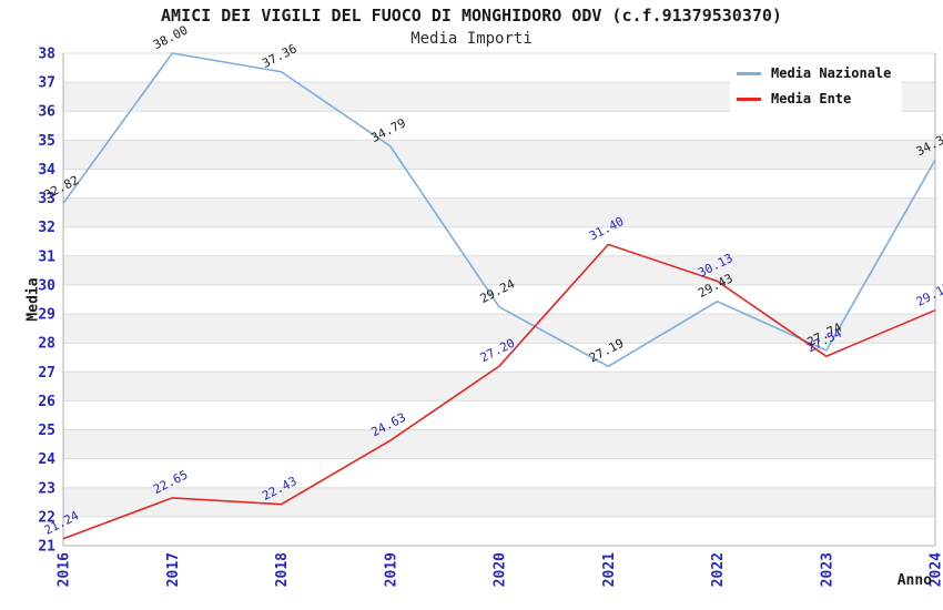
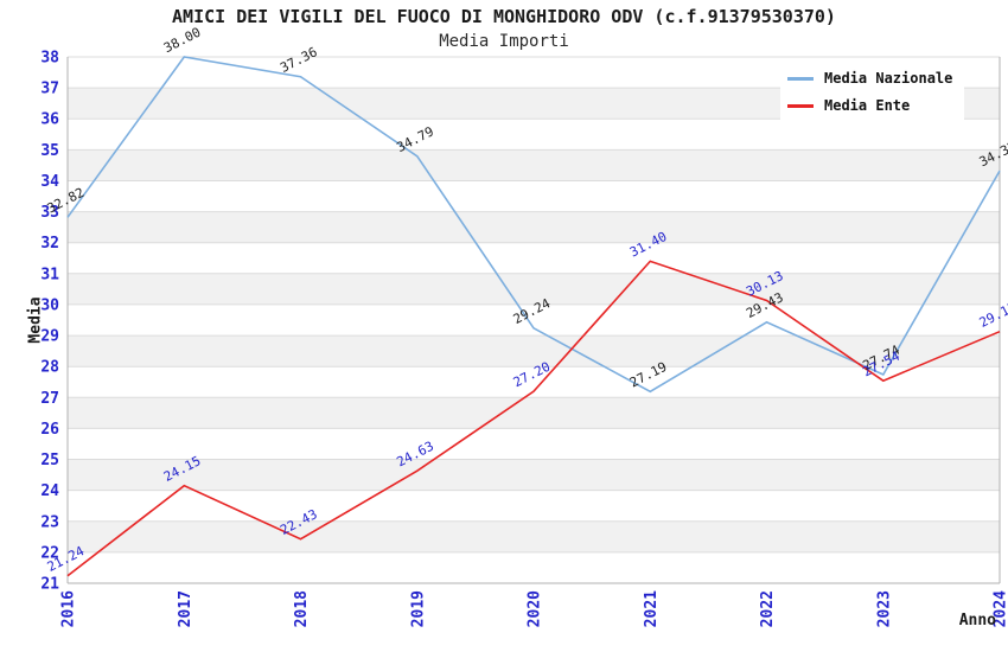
Media Ente/2017: 22.65 -> 24.15
